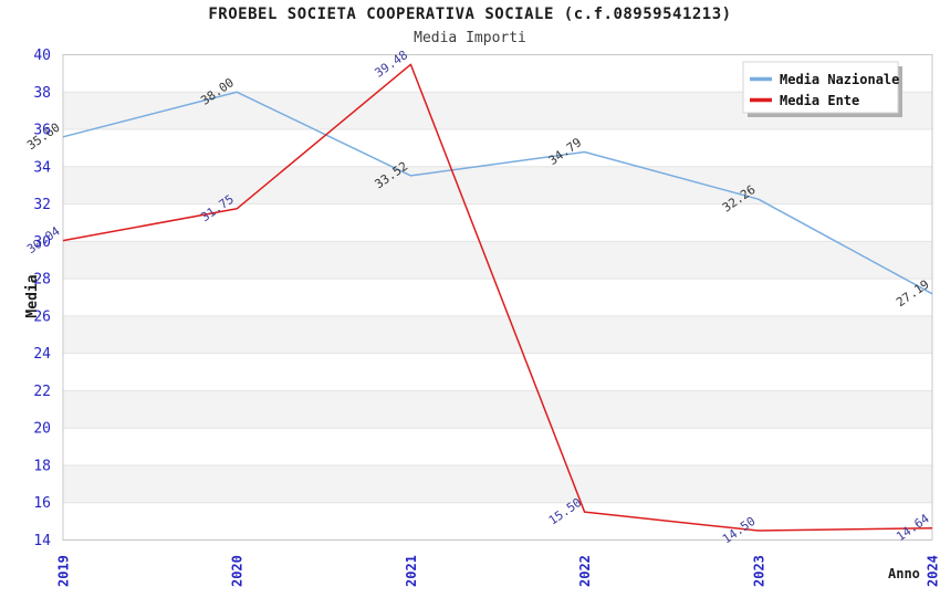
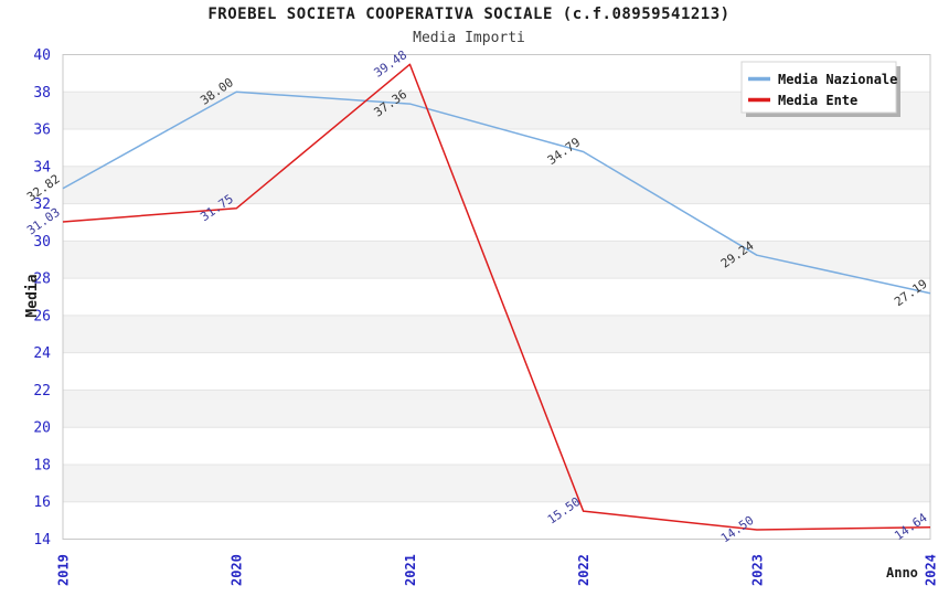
Media Nazionale/2019: 35.60 -> 32.82
Media Ente/2019: 30.04 -> 31.03
Media Nazionale/2021: 33.52 -> 37.36
Media Nazionale/2023: 32.26 -> 29.24
